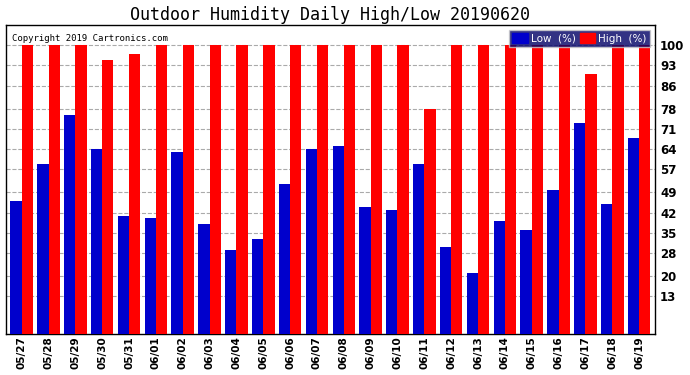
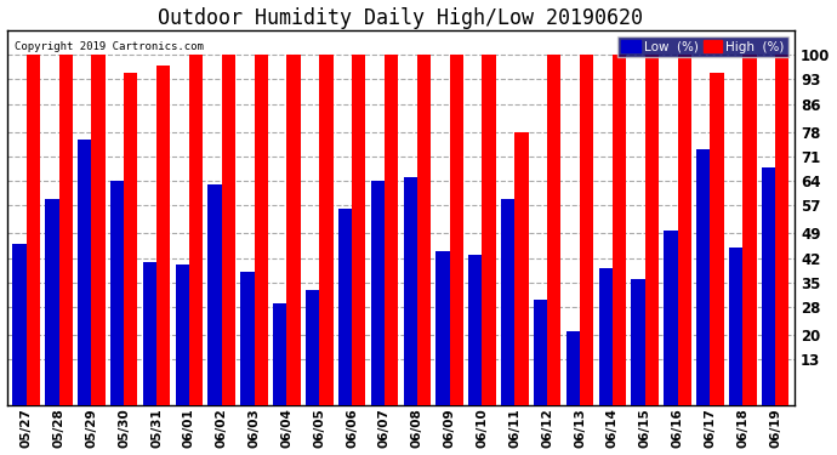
Low (%)/06/06: 52 -> 56
High (%)/06/17: 90 -> 95
